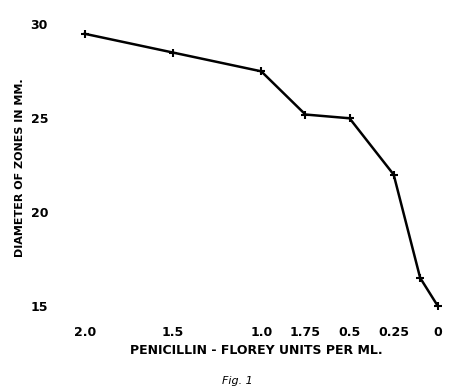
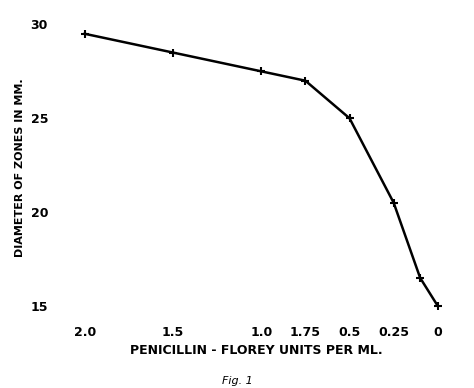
1.75: 25.2 -> 27.0
0.25: 22.0 -> 20.5
